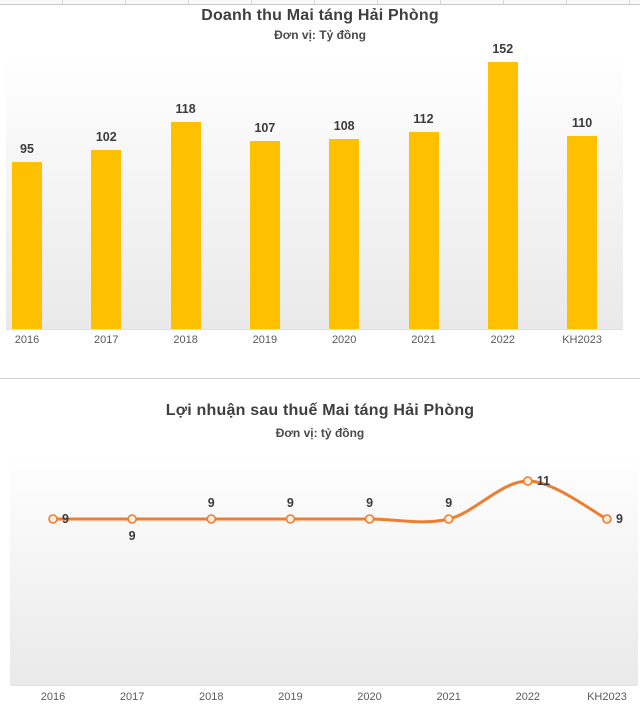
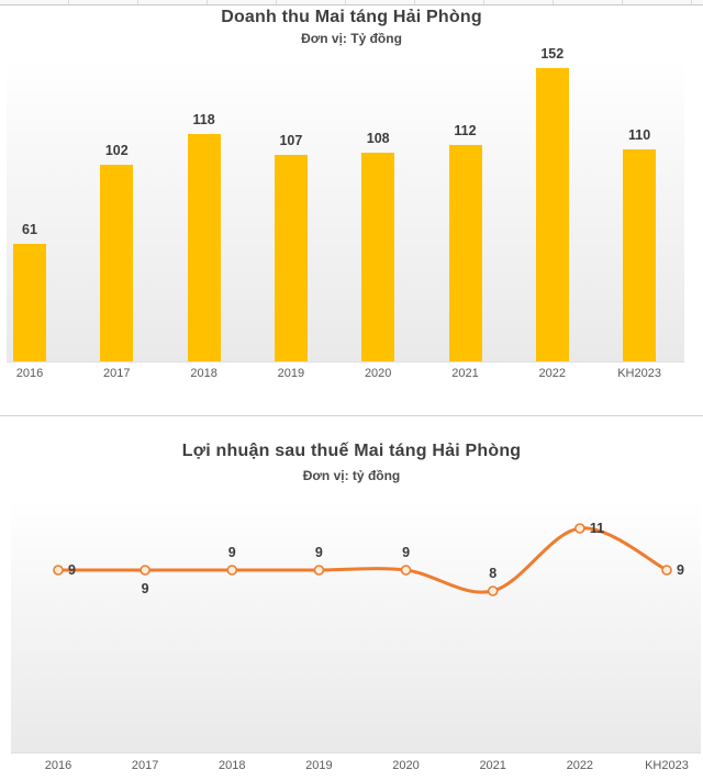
Doanh thu Mai táng Hải Phòng/2016: 95 -> 61
Lợi nhuận sau thuế Mai táng Hải Phòng/2021: 9 -> 8
